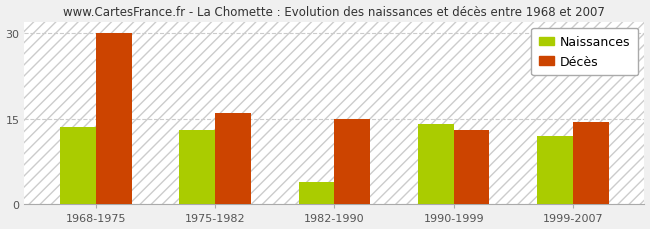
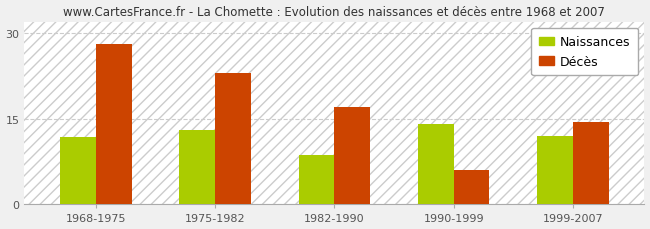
Naissances/1968-1975: 13.5 -> 11.8
Décès/1968-1975: 30.0 -> 28.0
Décès/1975-1982: 16.0 -> 23.0
Naissances/1982-1990: 4.0 -> 8.6
Décès/1982-1990: 15.0 -> 17.0
Décès/1990-1999: 13.0 -> 6.0
